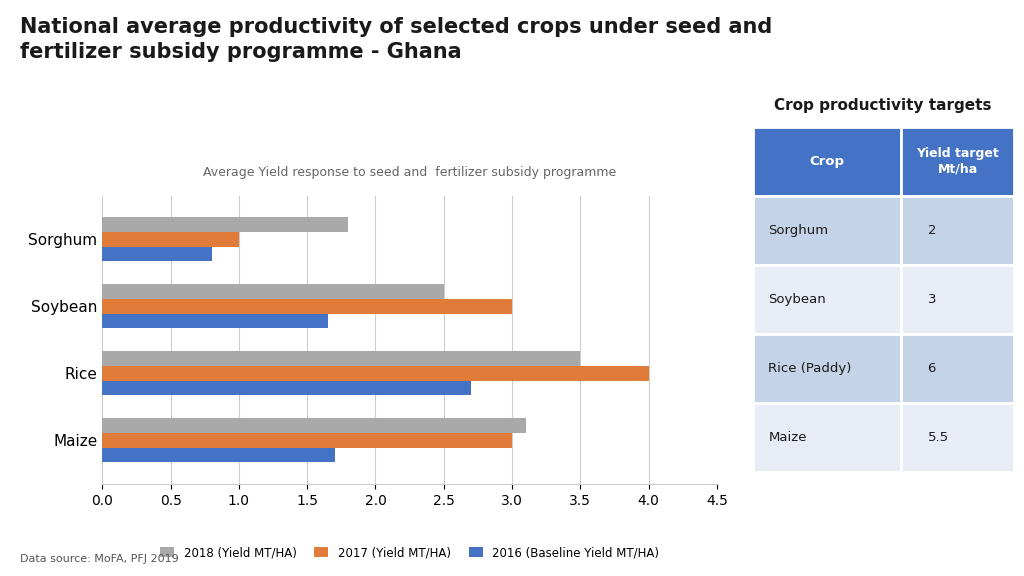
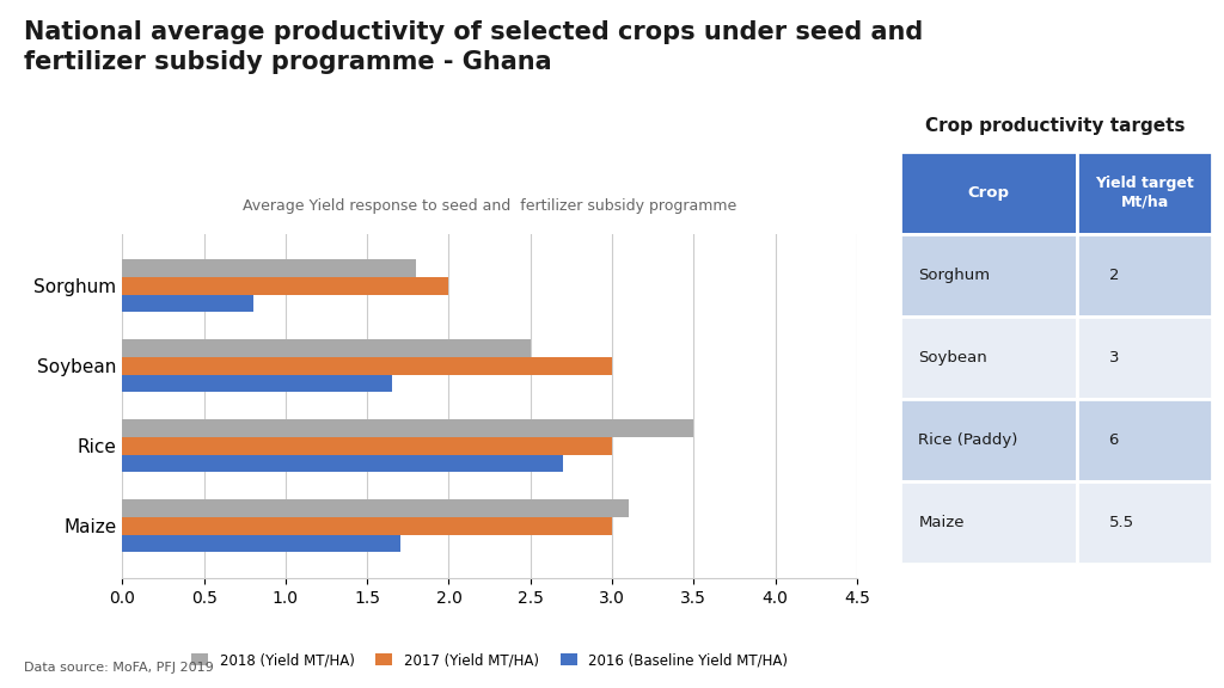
2017 (Yield MT/HA)/Sorghum: 1 -> 2
2017 (Yield MT/HA)/Rice: 4 -> 3
